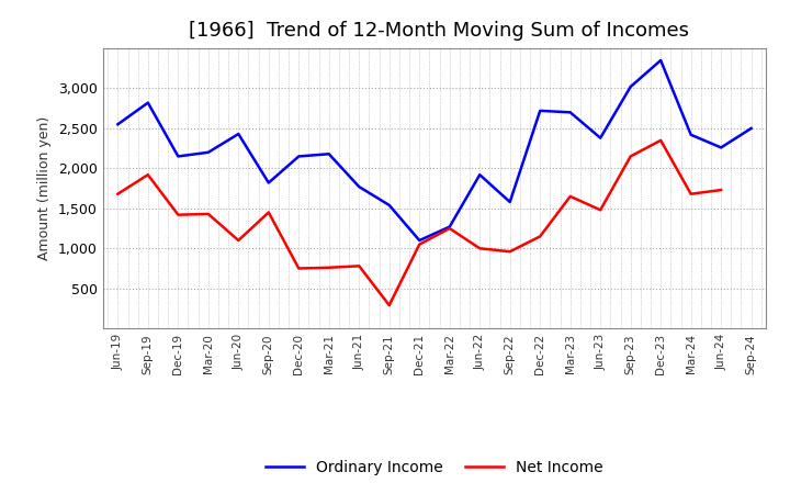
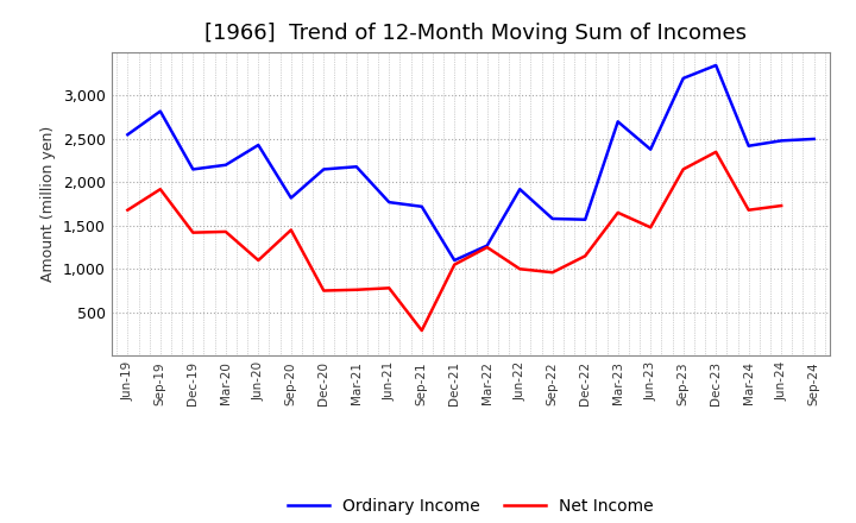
Ordinary Income/Sep-21: 1,540 -> 1,720
Ordinary Income/Dec-22: 2,720 -> 1,570
Ordinary Income/Sep-23: 3,020 -> 3,200
Ordinary Income/Jun-24: 2,260 -> 2,480
